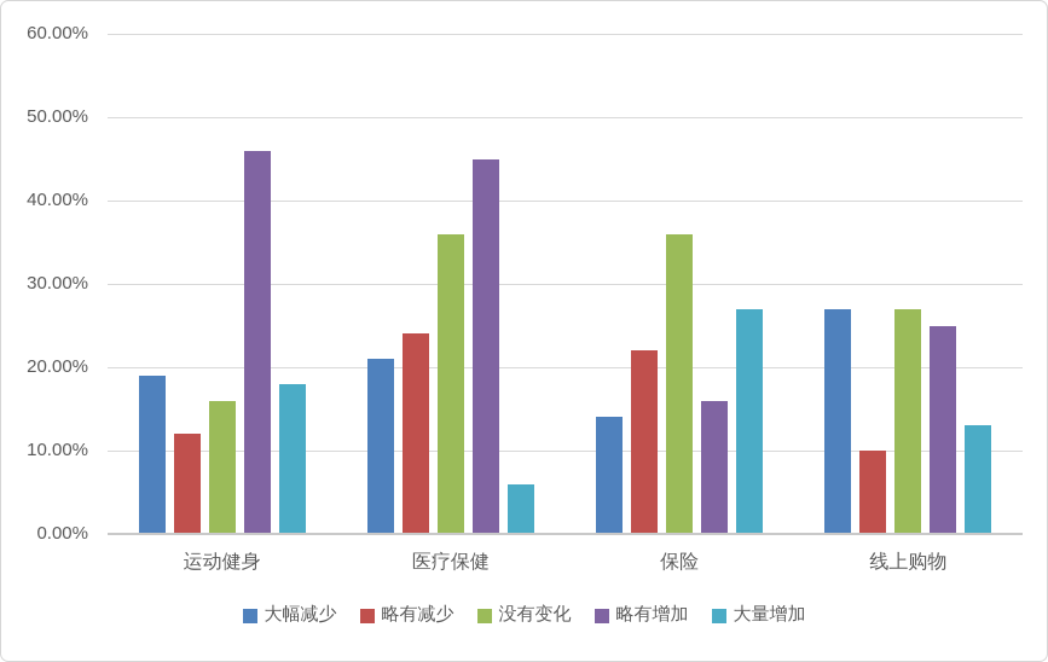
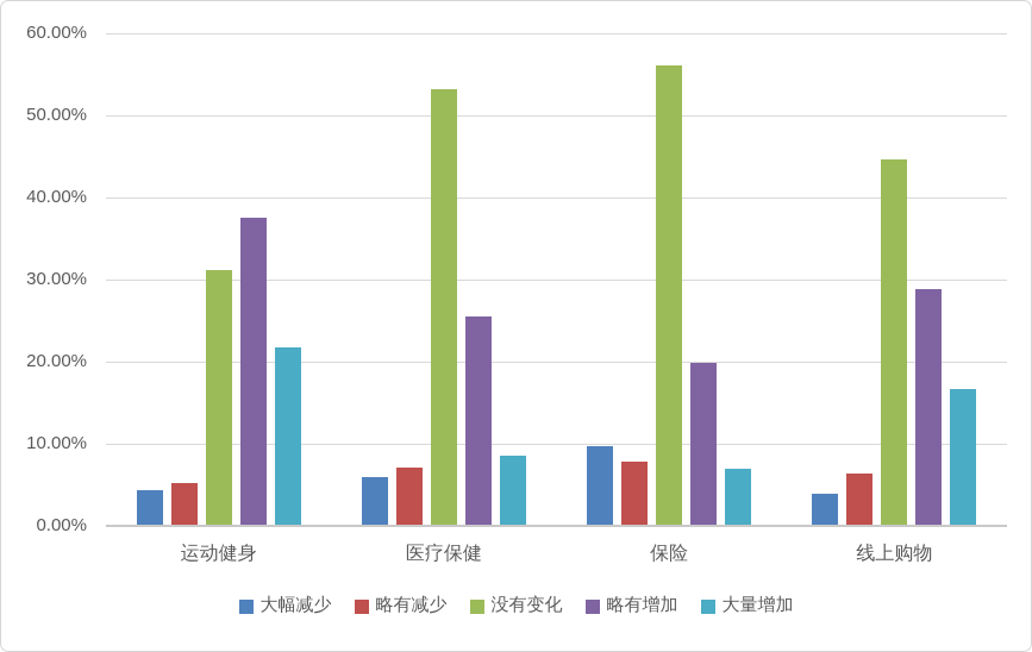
大幅减少/运动健身: 19% -> 4%
略有减少/运动健身: 12% -> 5%
没有变化/运动健身: 16% -> 31%
略有增加/运动健身: 46% -> 38%
大量增加/运动健身: 18% -> 22%
大幅减少/医疗保健: 21% -> 6%
略有减少/医疗保健: 24% -> 7%
没有变化/医疗保健: 36% -> 53%
略有增加/医疗保健: 45% -> 26%
大量增加/医疗保健: 6% -> 8%
大幅减少/保险: 14% -> 10%
略有减少/保险: 22% -> 8%
没有变化/保险: 36% -> 56%
略有增加/保险: 16% -> 20%
大量增加/保险: 27% -> 7%
大幅减少/线上购物: 27% -> 4%
略有减少/线上购物: 10% -> 6%
没有变化/线上购物: 27% -> 45%
略有增加/线上购物: 25% -> 29%
大量增加/线上购物: 13% -> 17%
